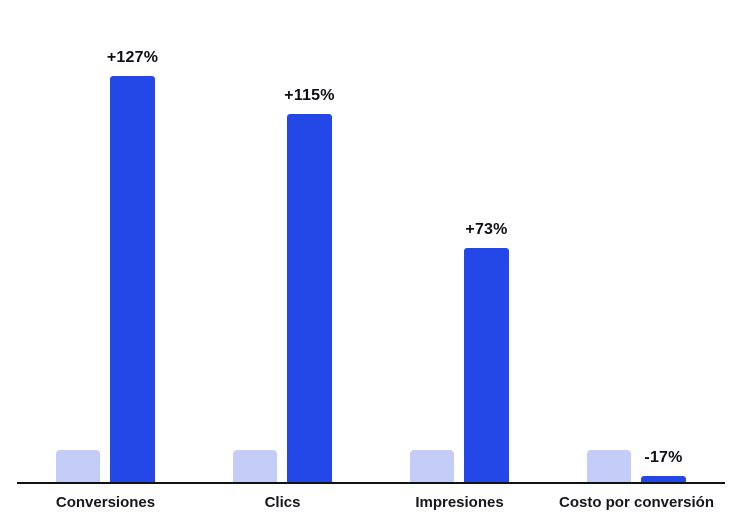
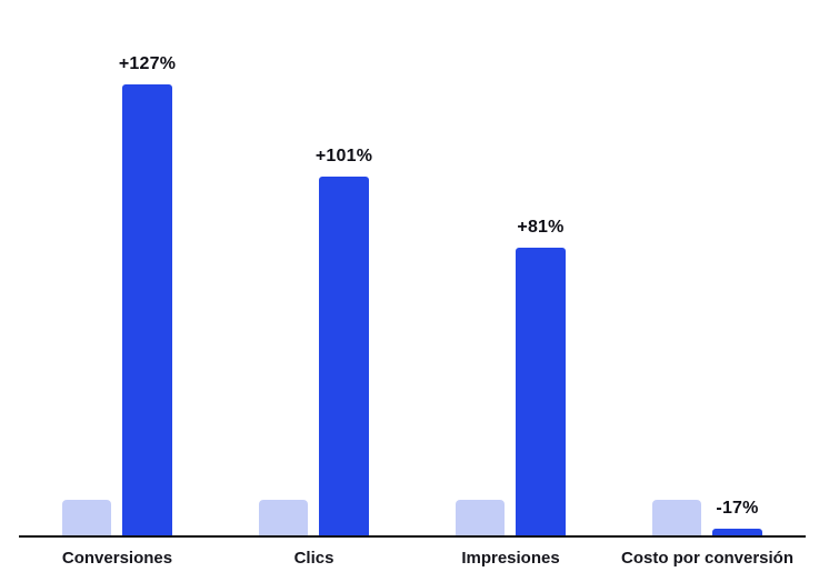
Clics: +115% -> +101%
Impresiones: +73% -> +81%
